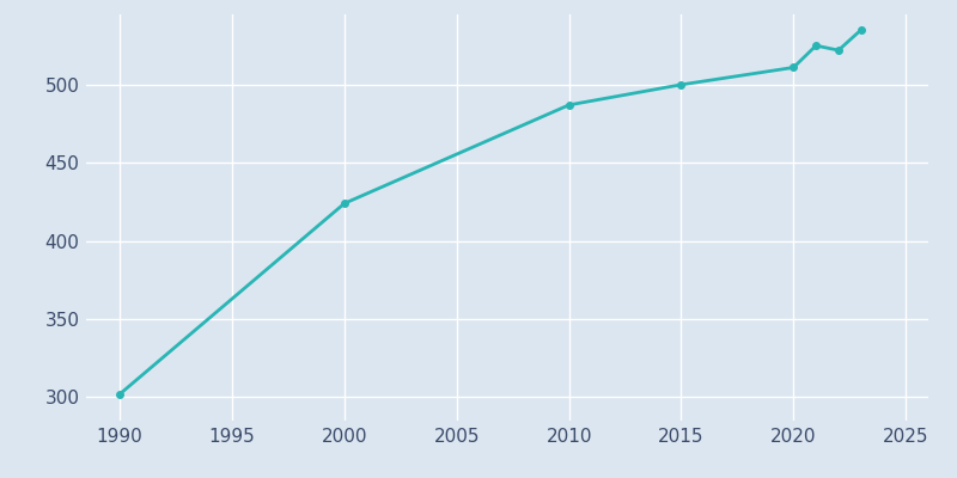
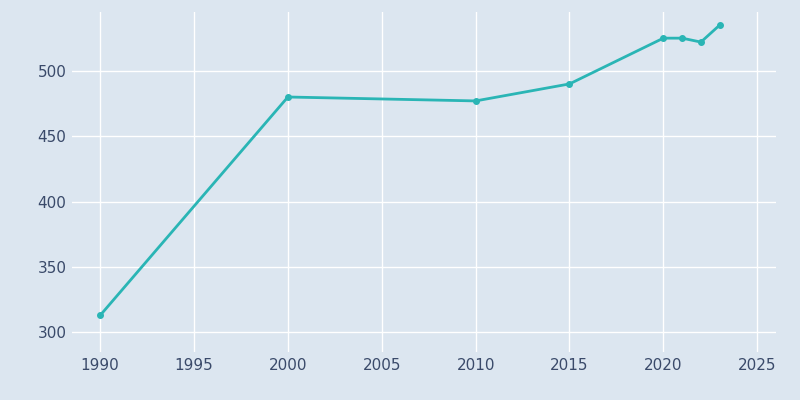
1990: 302 -> 313
2000: 424 -> 480
2010: 487 -> 477
2015: 500 -> 490
2020: 511 -> 525
